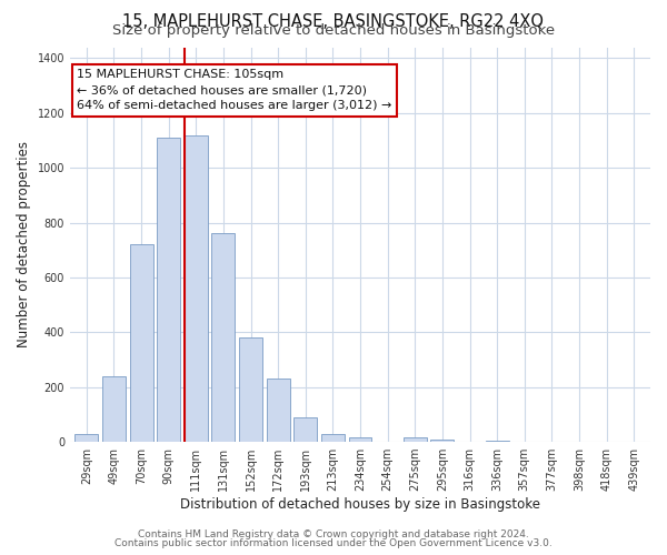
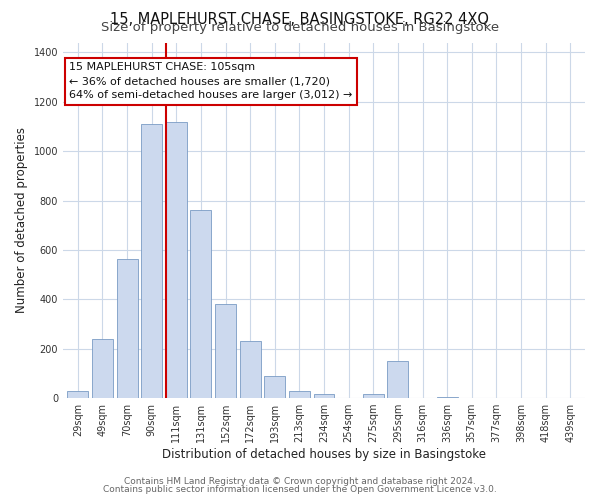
70sqm: 720 -> 565
295sqm: 8 -> 150
